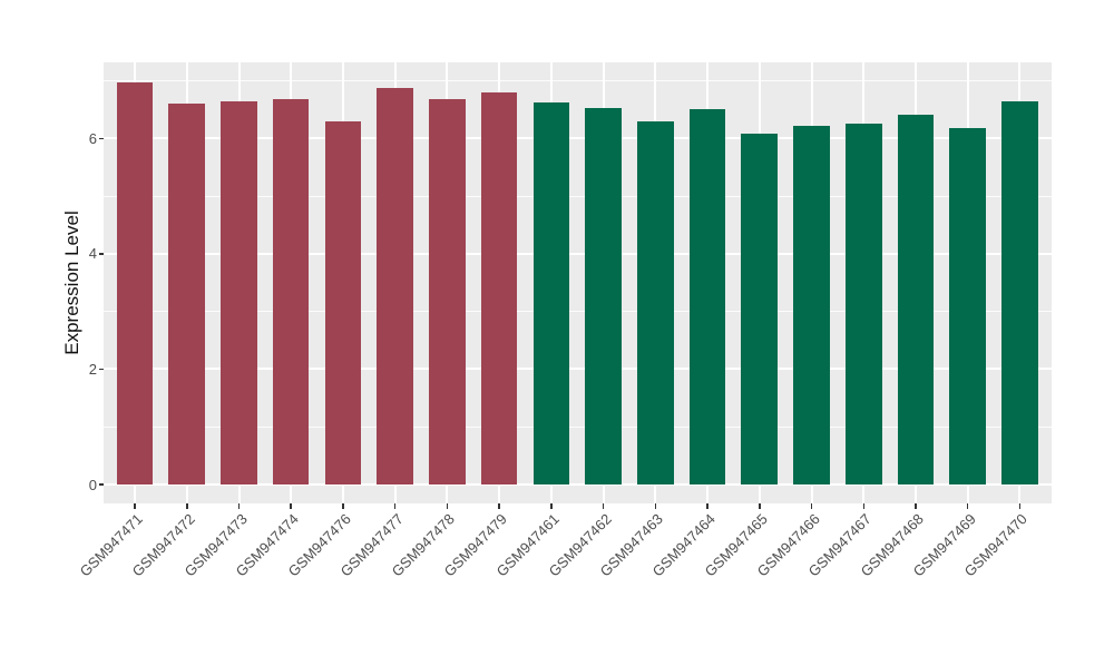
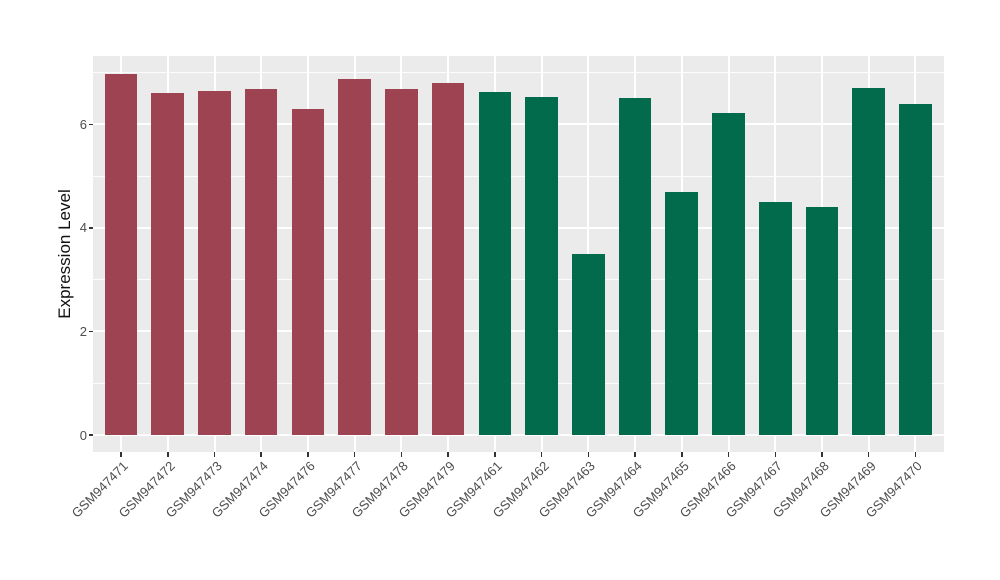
GSM947463: 6.3 -> 3.5
GSM947465: 6.1 -> 4.7
GSM947467: 6.2 -> 4.5
GSM947468: 6.4 -> 4.4
GSM947469: 6.2 -> 6.7
GSM947470: 6.6 -> 6.4
